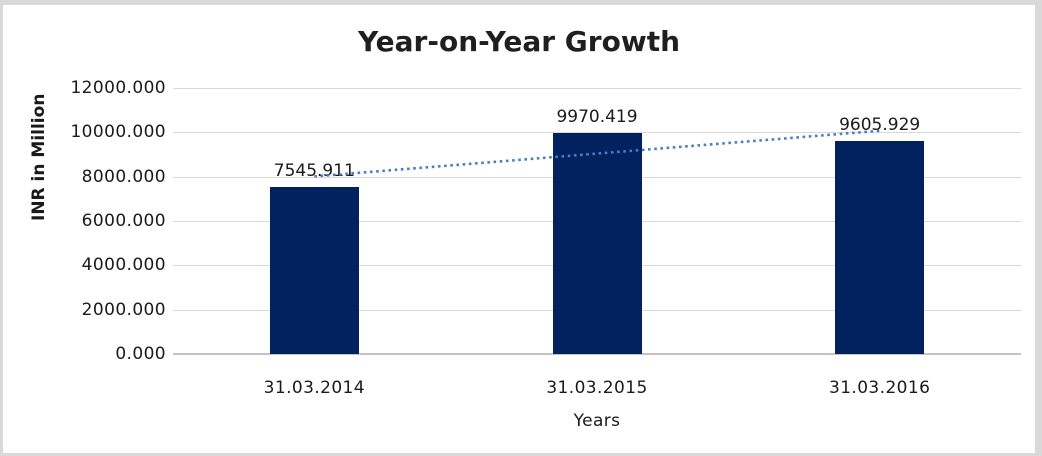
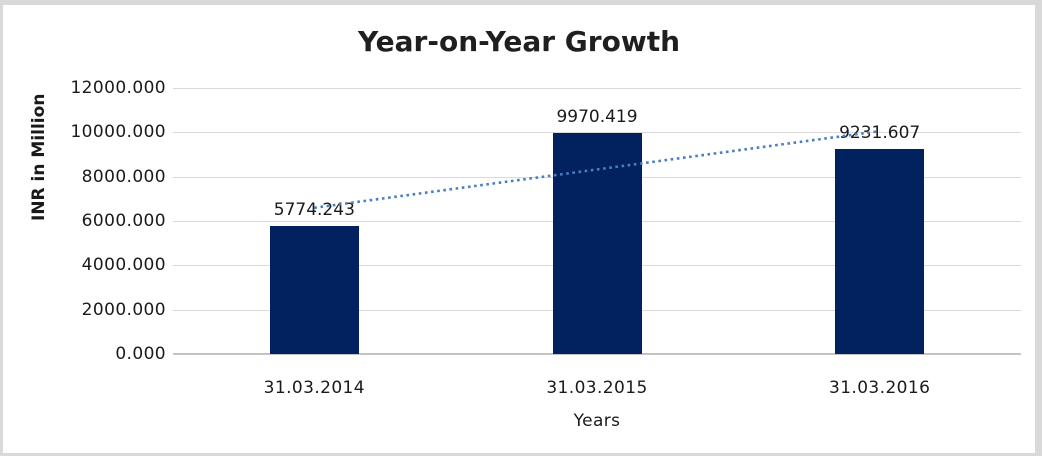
31.03.2014: 7545.911 -> 5774.243
31.03.2016: 9605.929 -> 9231.607
